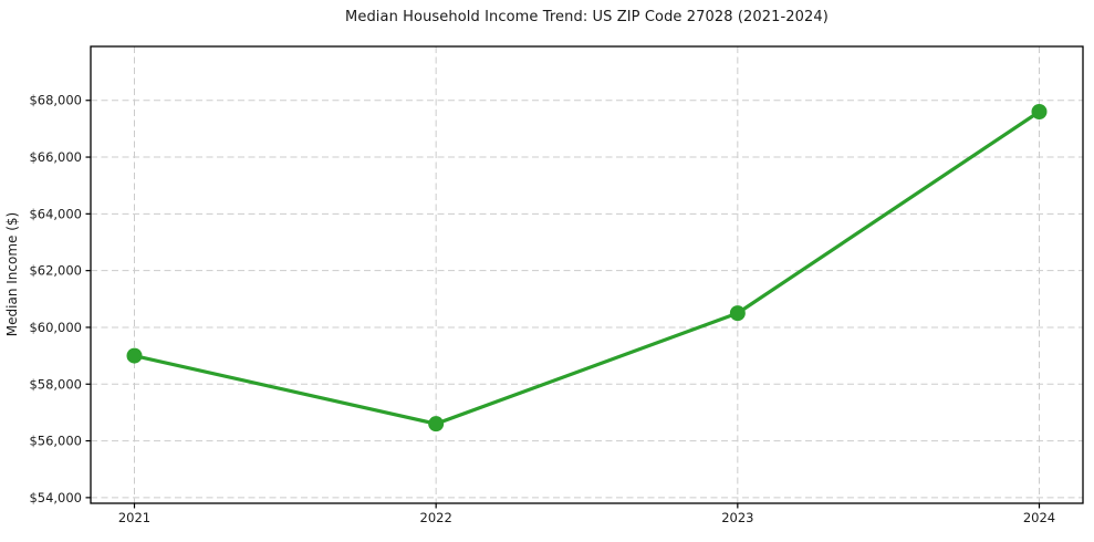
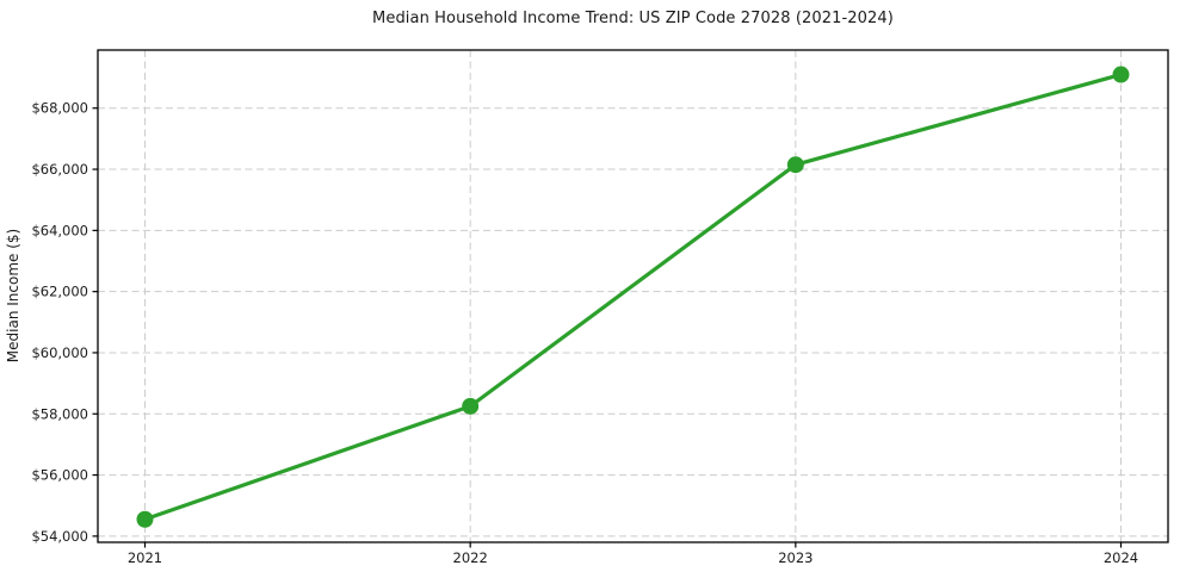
2021: $59000 -> $54600
2022: $56600 -> $58200
2023: $60500 -> $66200
2024: $67600 -> $69100
